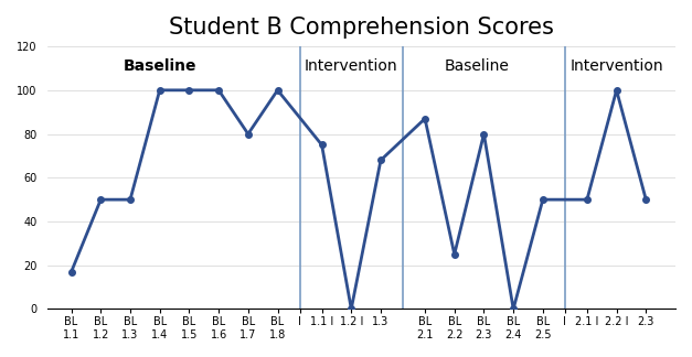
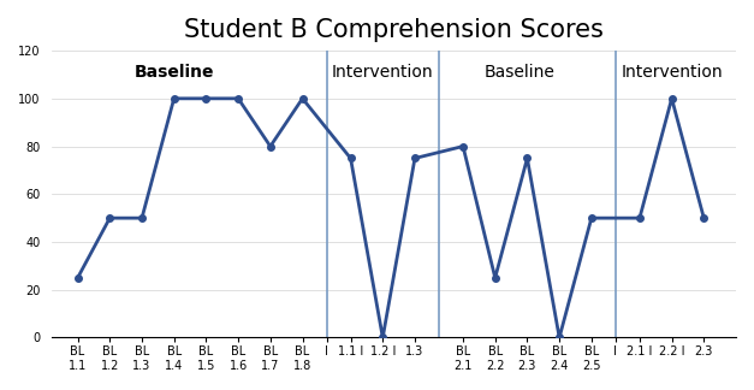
BL 1.1: 17 -> 25
1.3: 68 -> 75
BL 2.1: 87 -> 80
BL 2.3: 80 -> 75
